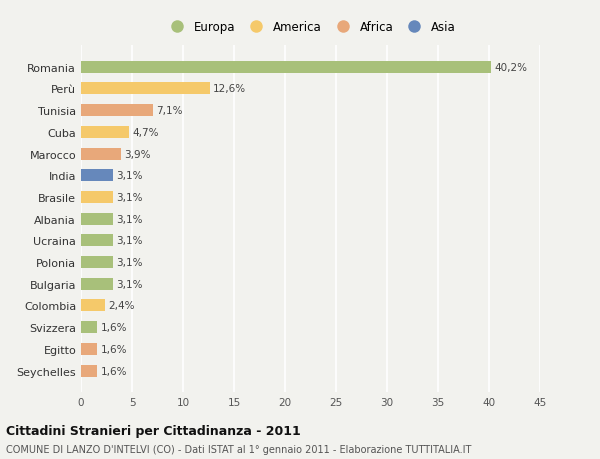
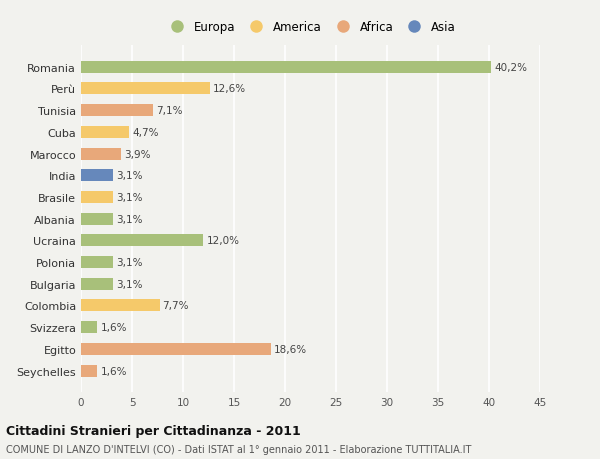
Ucraina: 3,1% -> 12,0%
Colombia: 2,4% -> 7,7%
Egitto: 1,6% -> 18,6%
